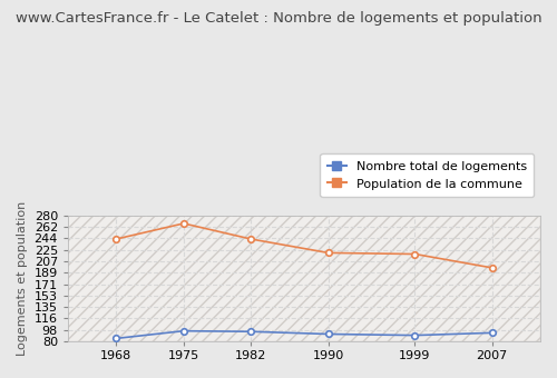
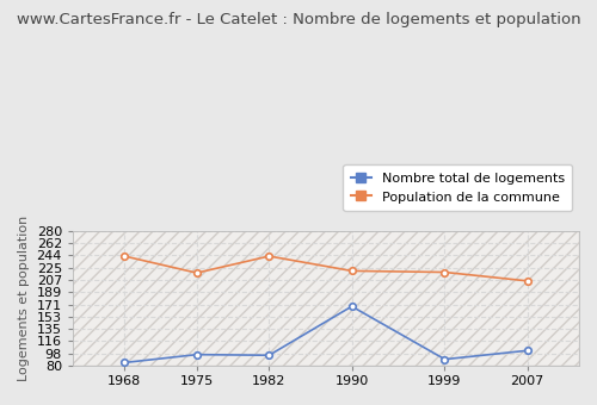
Population de la commune/1975: 268 -> 218
Nombre total de logements/1990: 91 -> 168
Nombre total de logements/2007: 93 -> 102
Population de la commune/2007: 197 -> 206
